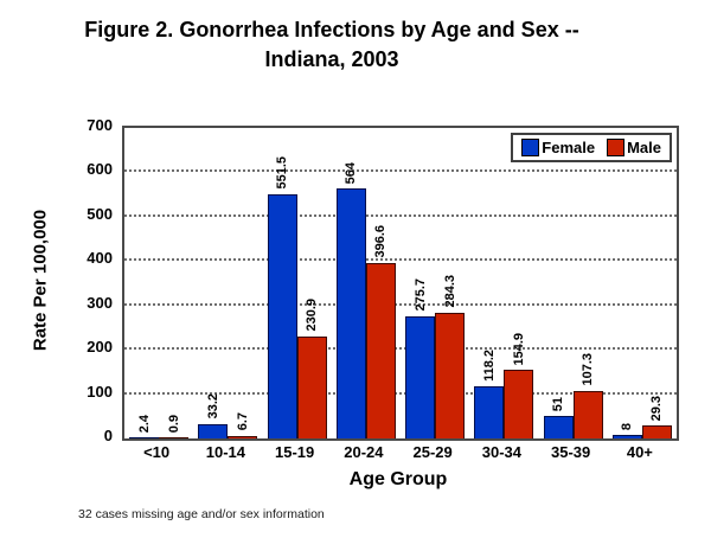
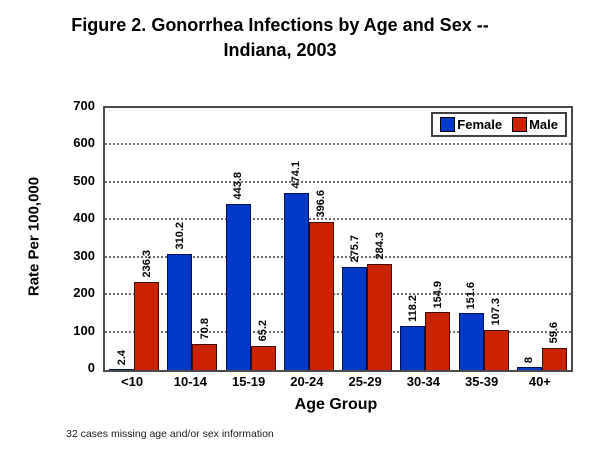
Male/<10: 0.9 -> 236.3
Female/10-14: 33.2 -> 310.2
Male/10-14: 6.7 -> 70.8
Female/15-19: 551.5 -> 443.8
Male/15-19: 230.9 -> 65.2
Female/20-24: 564 -> 474.1
Female/35-39: 51 -> 151.6
Male/40+: 29.3 -> 59.6
